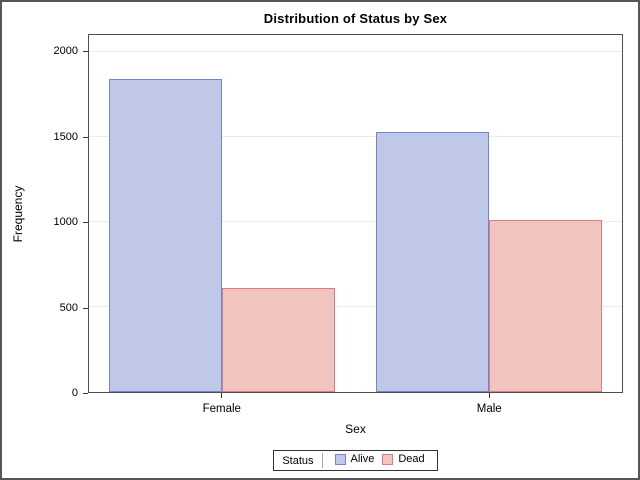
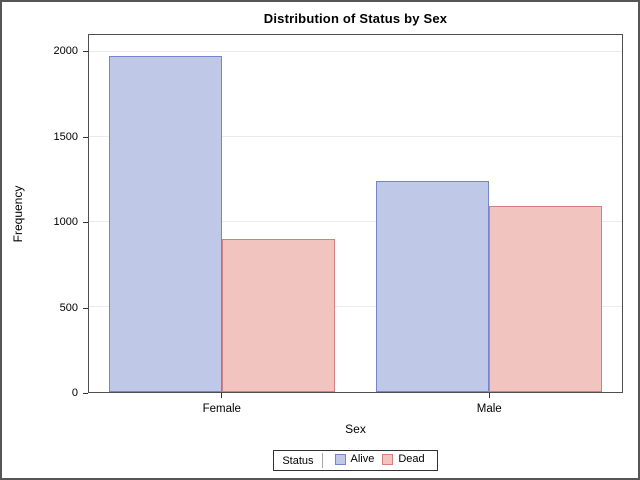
Alive/Female: 1840 -> 1980
Dead/Female: 610 -> 900
Alive/Male: 1530 -> 1240
Dead/Male: 1010 -> 1090
